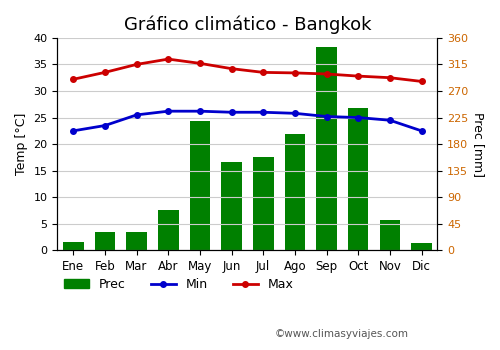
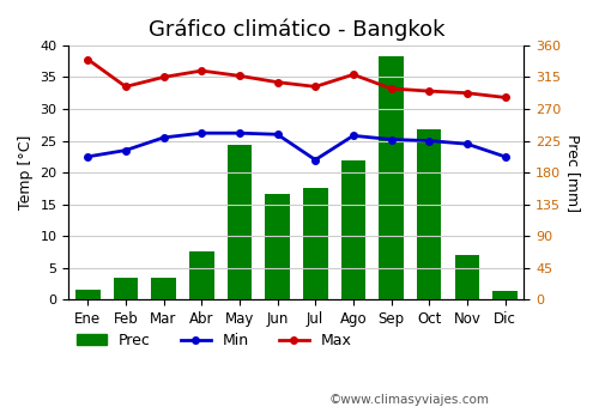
Max/Ene: 32.2 -> 37.8
Min/Jul: 26.0 -> 22.0
Max/Ago: 33.4 -> 35.4
Prec/Nov: 52 -> 64
